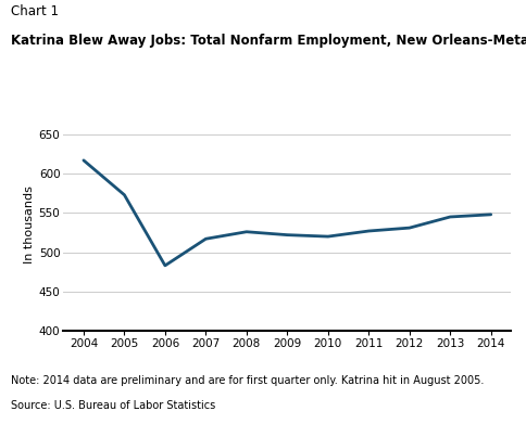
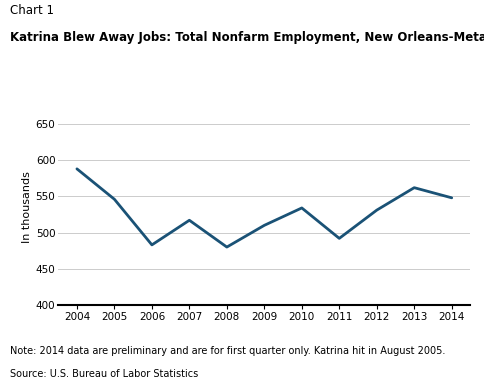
2004: 617 -> 588
2005: 573 -> 546
2008: 526 -> 480
2009: 522 -> 510
2010: 520 -> 534
2011: 527 -> 492
2013: 545 -> 562
